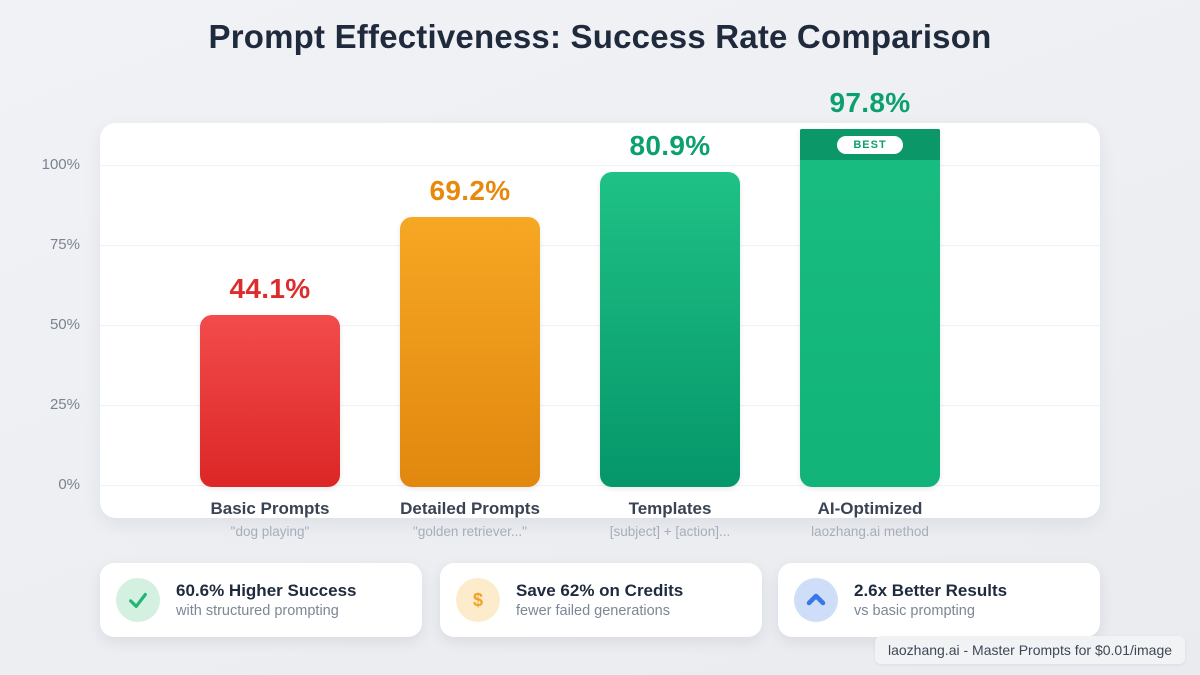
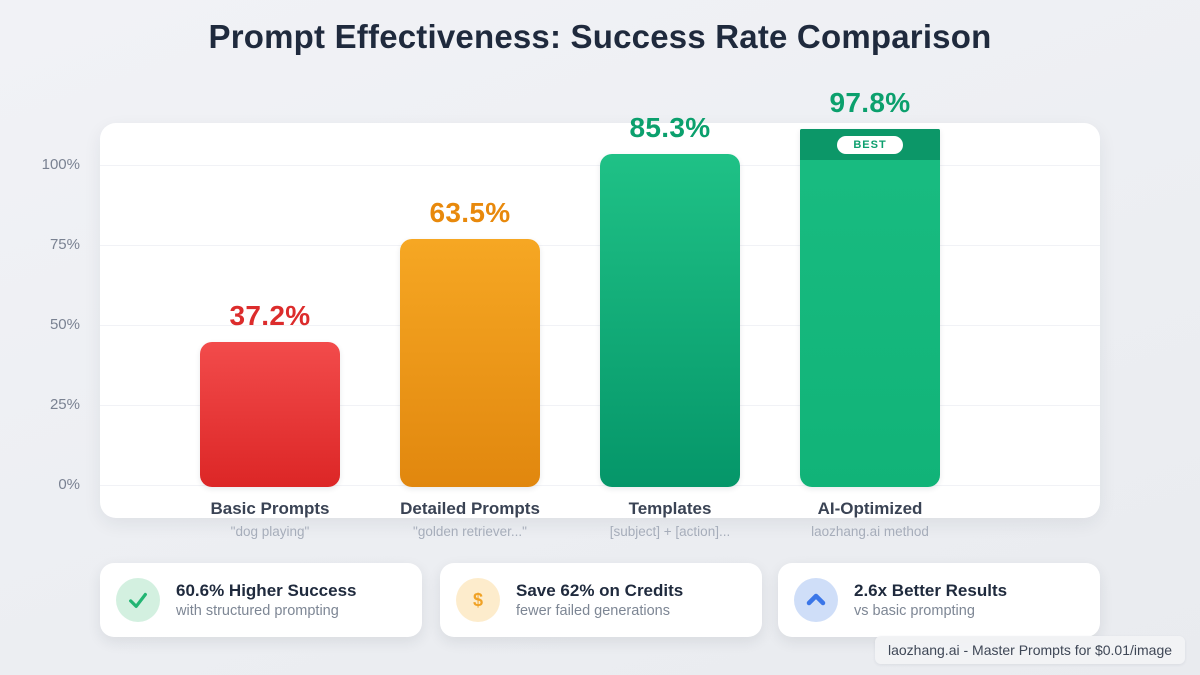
Basic Prompts: 44.1% -> 37.2%
Detailed Prompts: 69.2% -> 63.5%
Templates: 80.9% -> 85.3%
